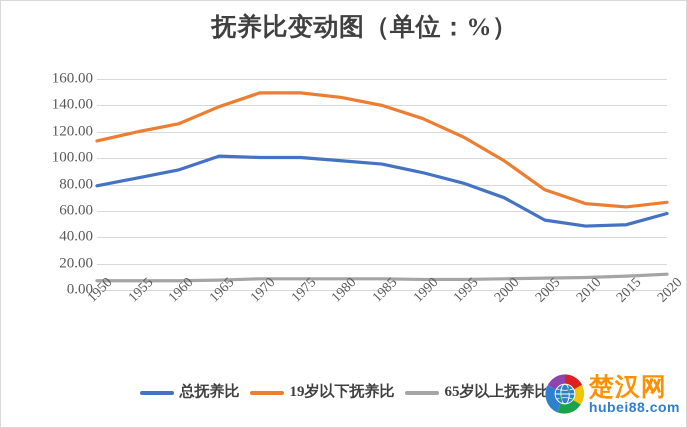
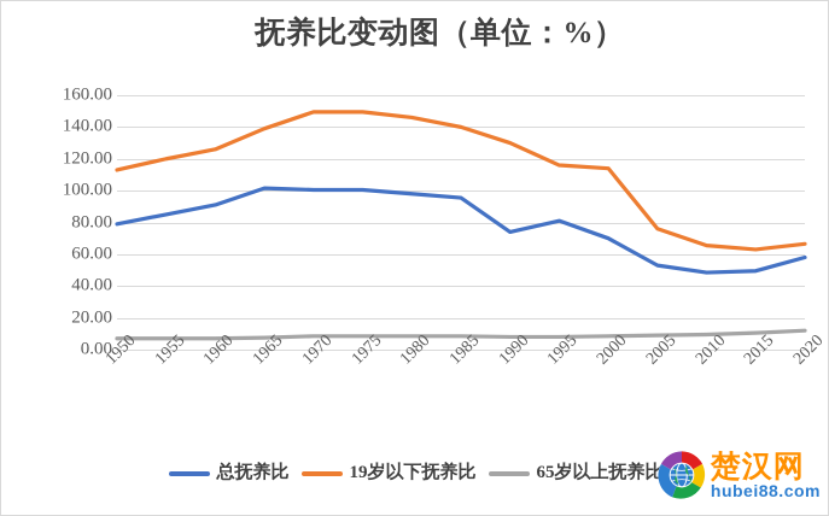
总抚养比/1990: 89 -> 74
19岁以下抚养比/2000: 98 -> 114
